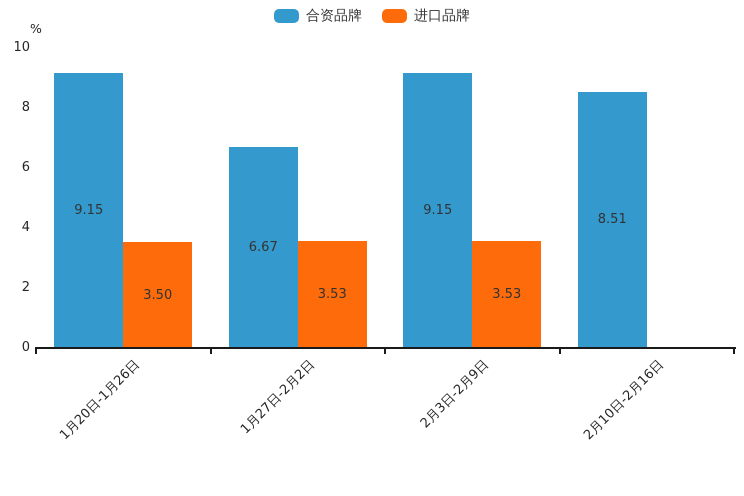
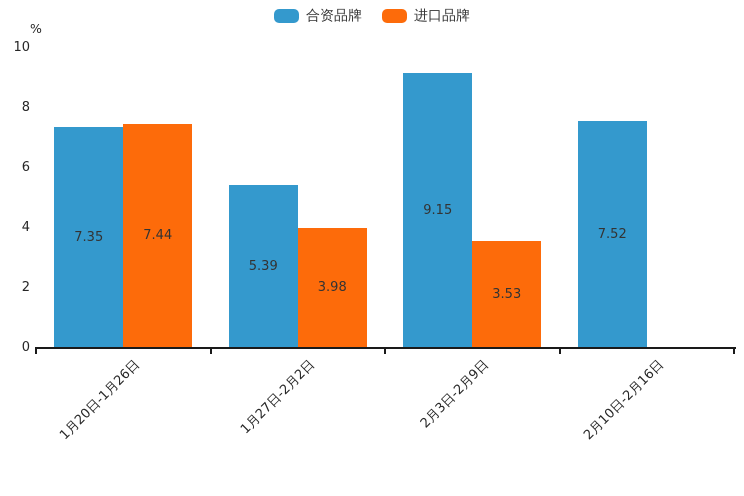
合资品牌/1月20日-1月26日: 9.15 -> 7.35
进口品牌/1月20日-1月26日: 3.50 -> 7.44
合资品牌/1月27日-2月2日: 6.67 -> 5.39
进口品牌/1月27日-2月2日: 3.53 -> 3.98
合资品牌/2月10日-2月16日: 8.51 -> 7.52
